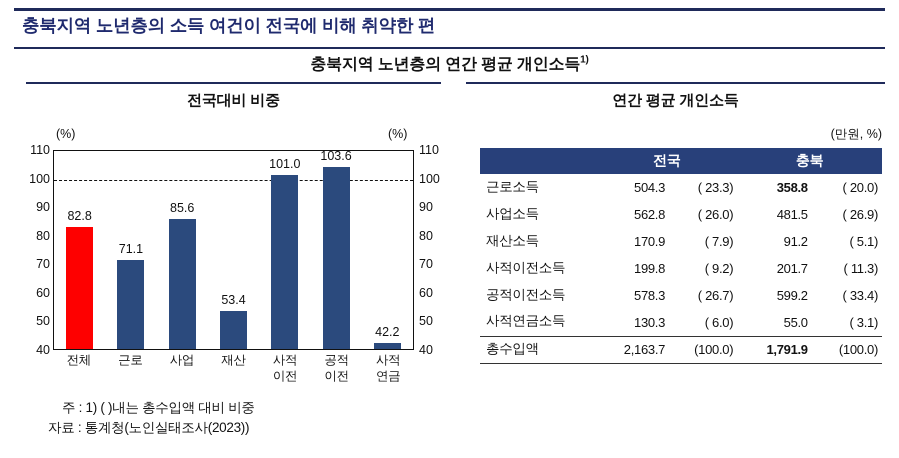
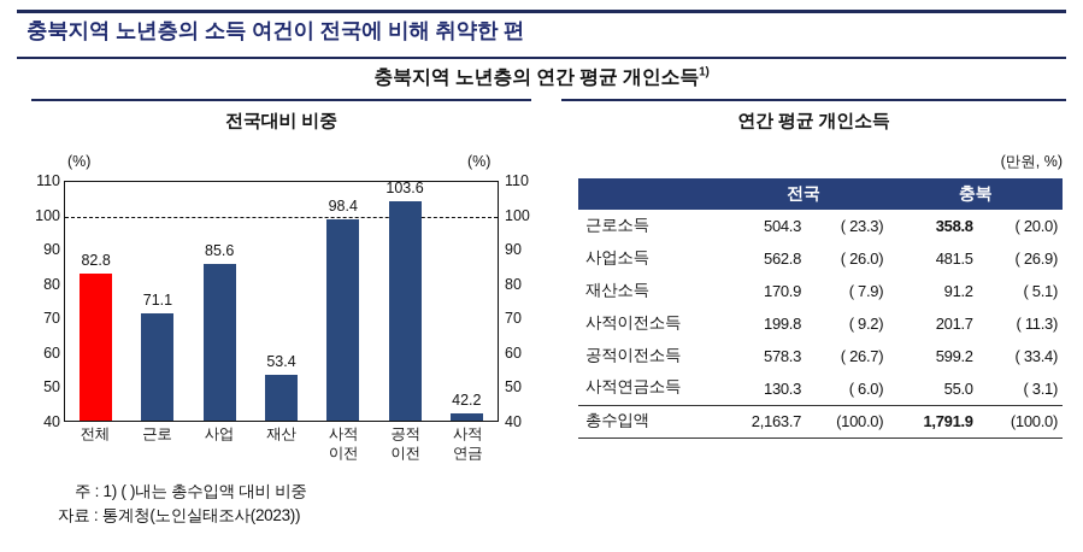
사적 이전: 101.0 -> 98.4
